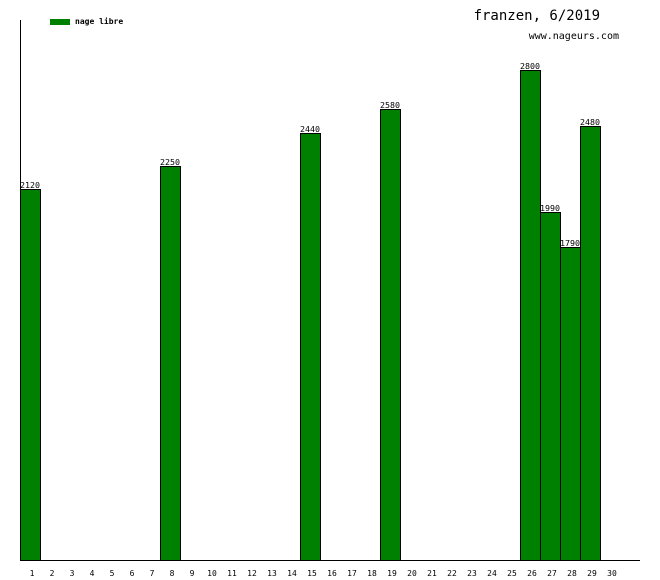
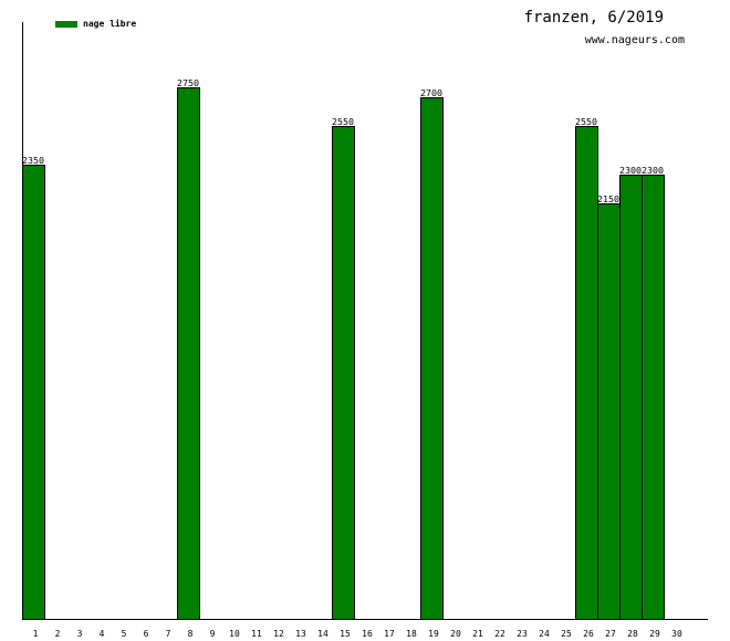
1: 2120 -> 2350
8: 2250 -> 2750
15: 2440 -> 2550
19: 2580 -> 2700
26: 2800 -> 2550
27: 1990 -> 2150
28: 1790 -> 2300
29: 2480 -> 2300
